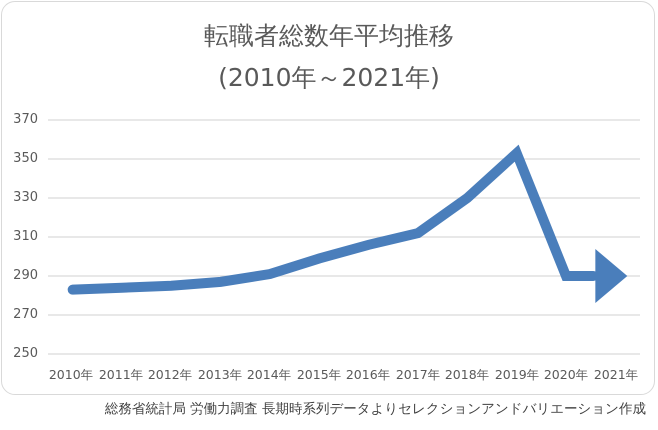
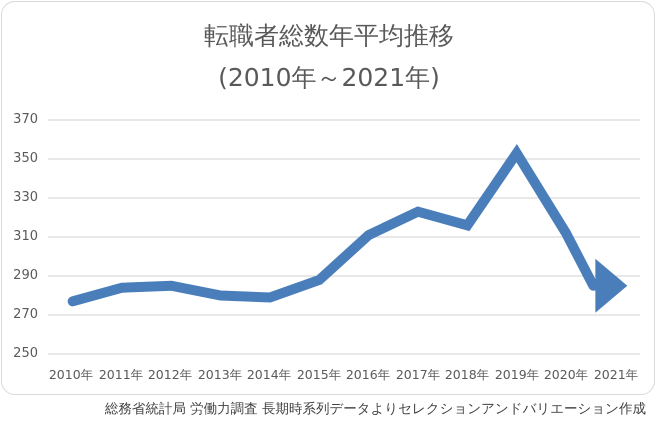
2010年: 283 -> 277
2013年: 287 -> 280
2014年: 291 -> 279
2015年: 299 -> 288
2016年: 306 -> 311
2017年: 312 -> 323
2018年: 330 -> 316
2020年: 290 -> 312
2021年: 290 -> 285
